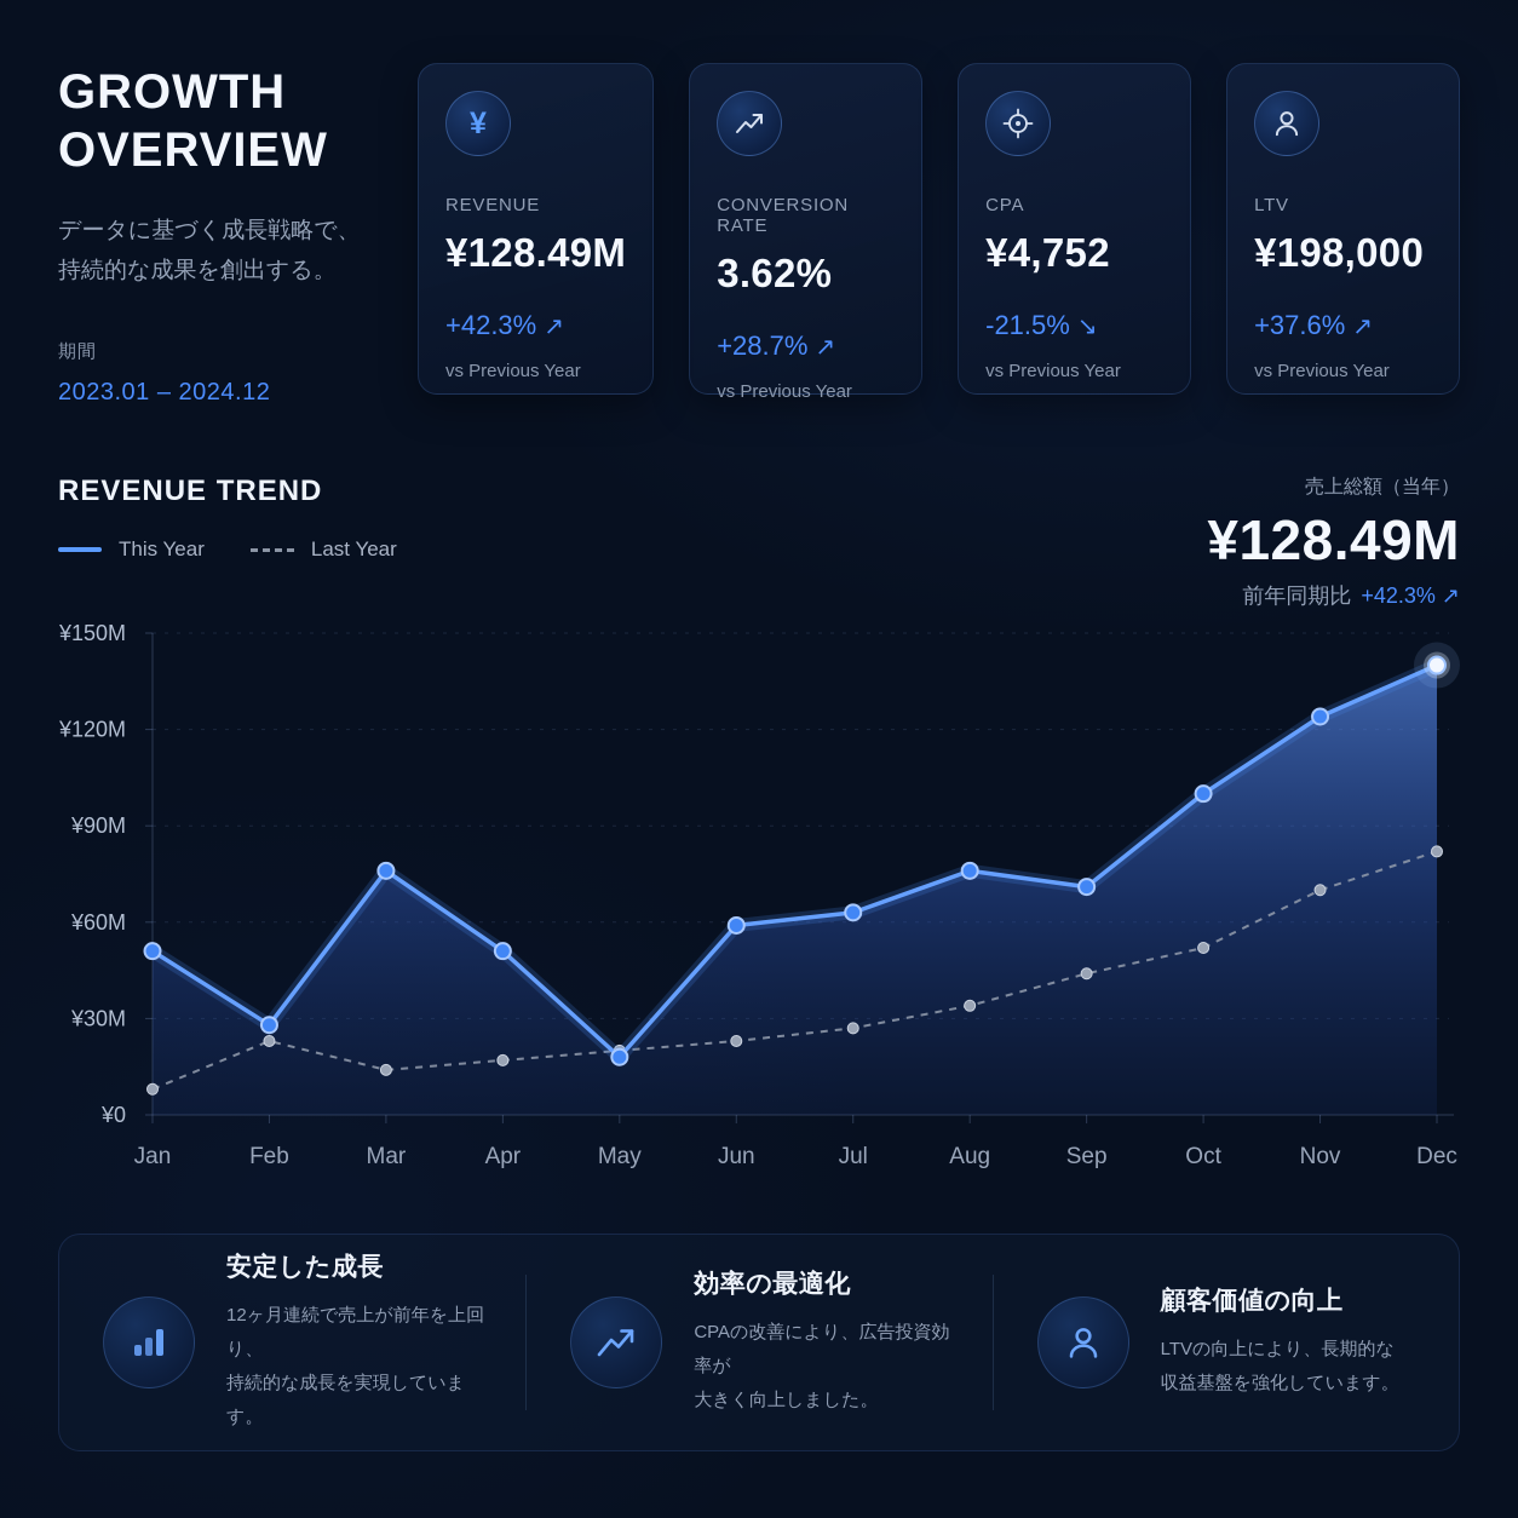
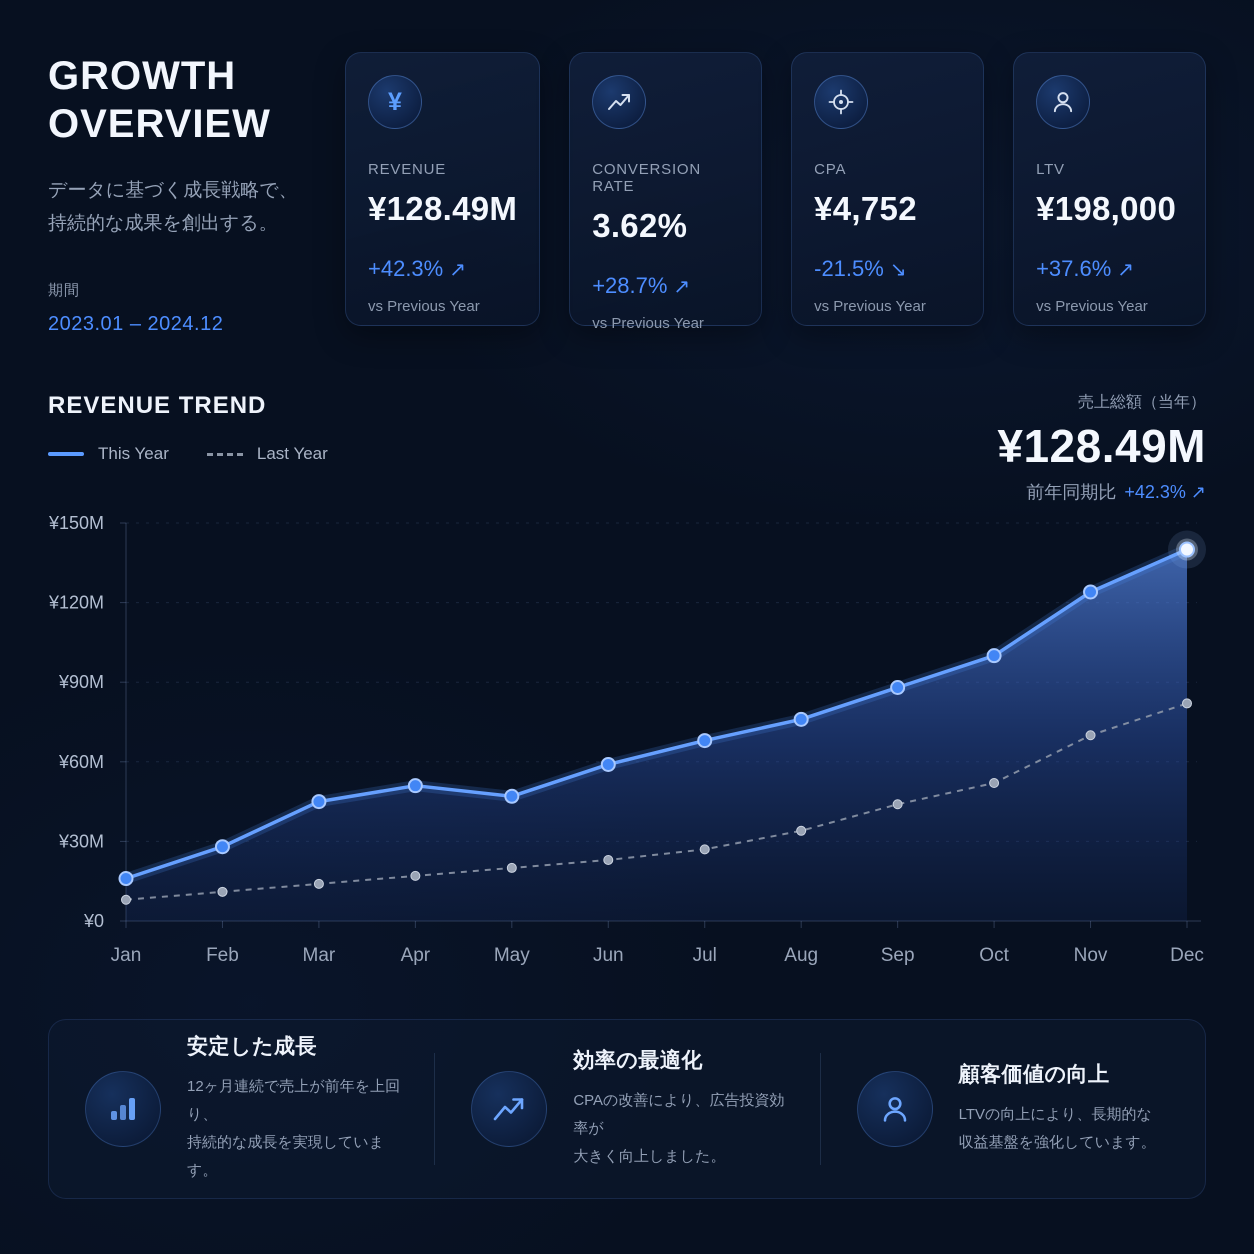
This Year/Jan: ¥51M -> ¥16M
Last Year/Feb: ¥23M -> ¥11M
This Year/Mar: ¥76M -> ¥45M
This Year/May: ¥18M -> ¥47M
This Year/Jul: ¥63M -> ¥68M
This Year/Sep: ¥71M -> ¥88M
